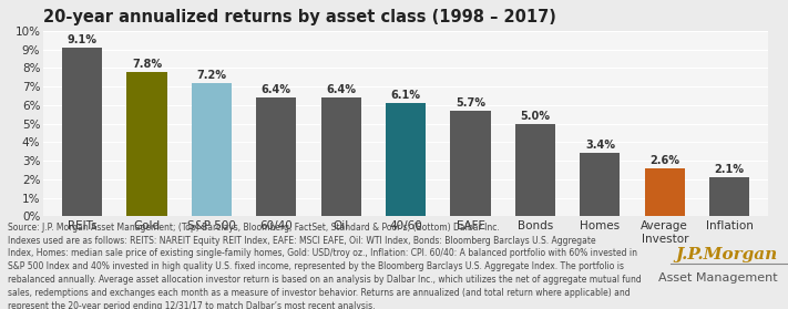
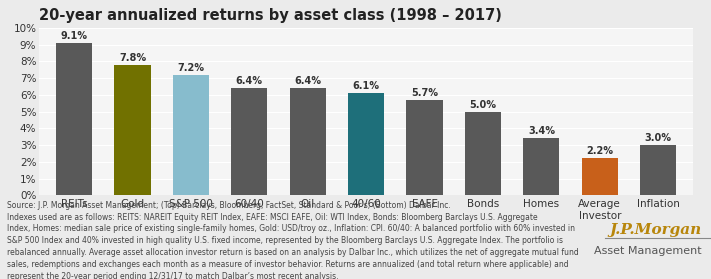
Average Investor: 2.6% -> 2.2%
Inflation: 2.1% -> 3.0%
